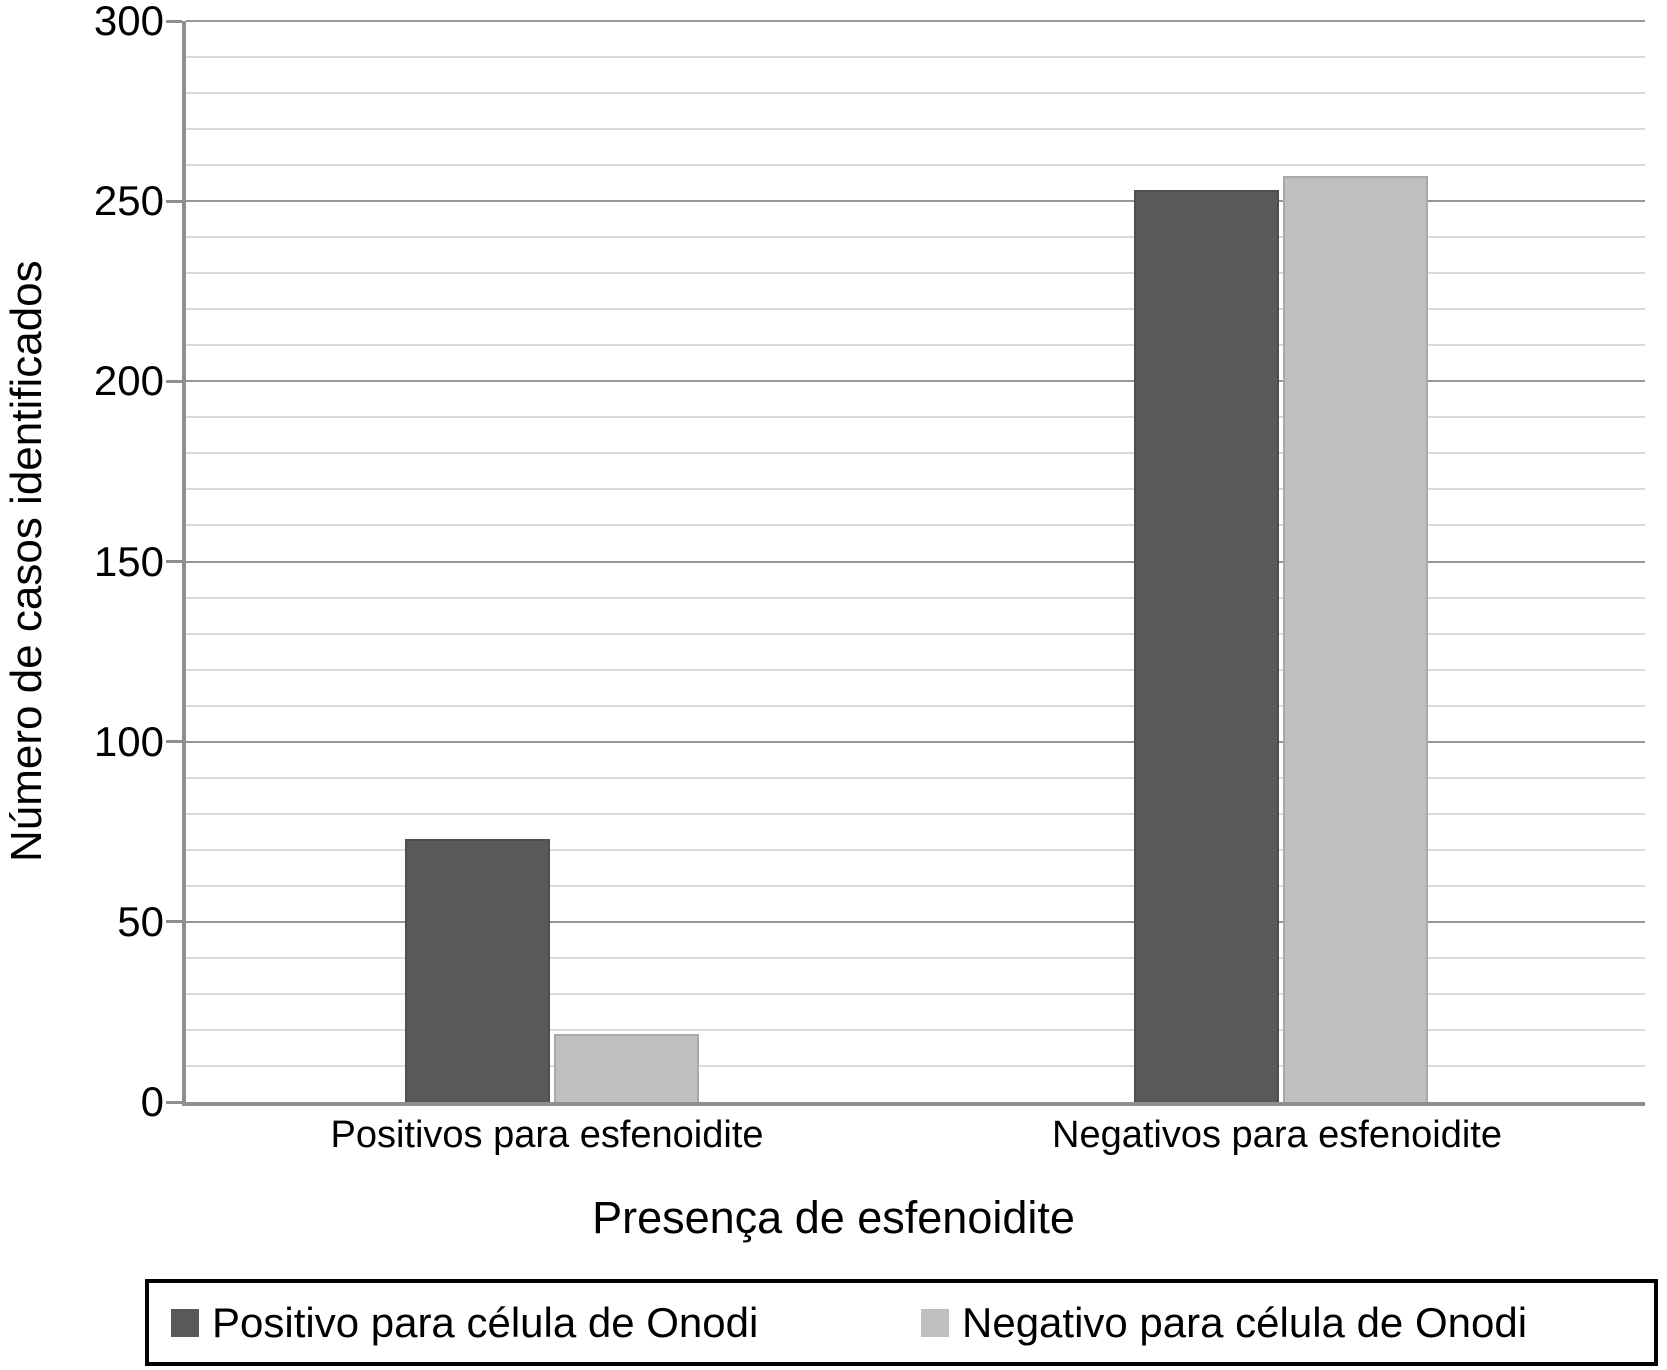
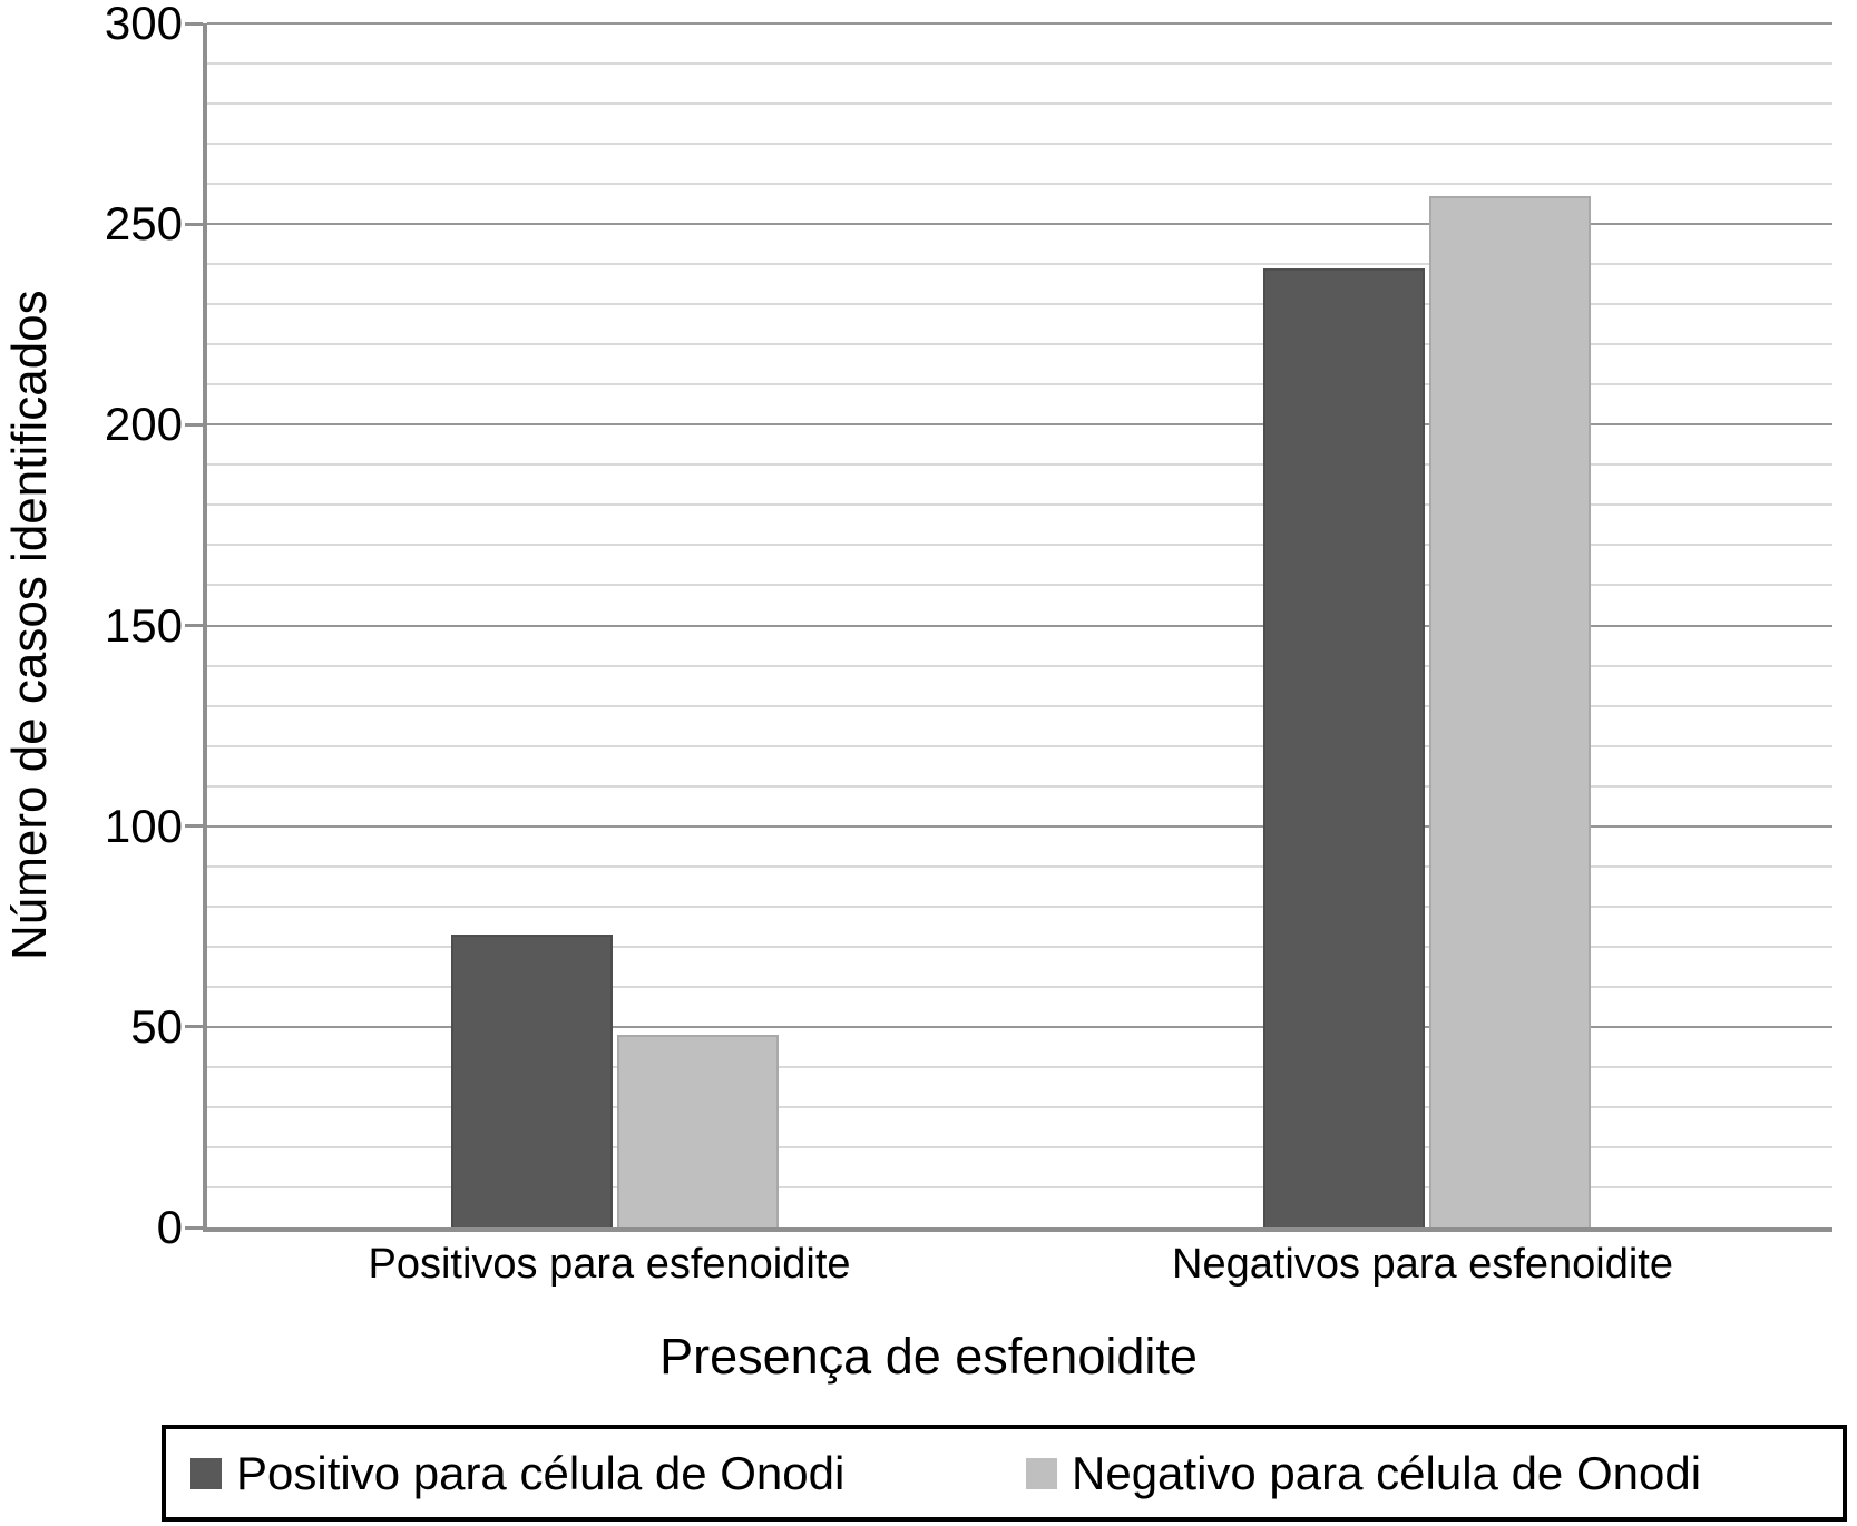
Negativo para célula de Onodi/Positivos para esfenoidite: 19 -> 48
Positivo para célula de Onodi/Negativos para esfenoidite: 253 -> 239
